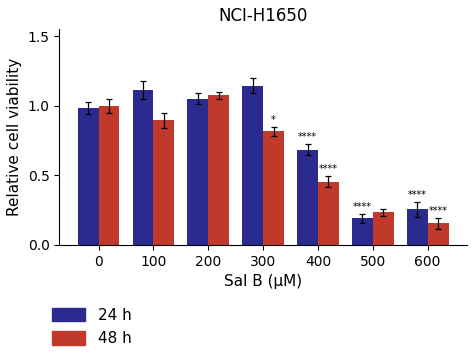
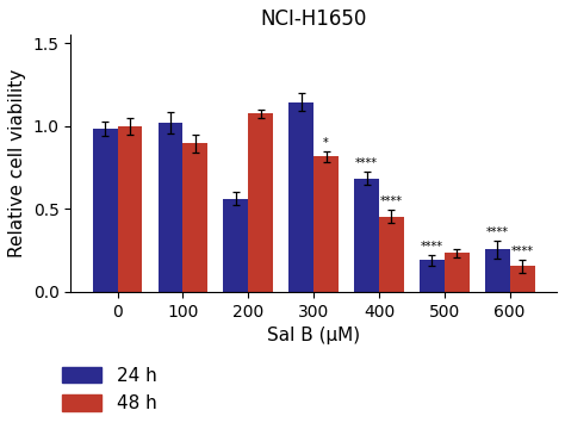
24 h/100: 1.11 -> 1.02
24 h/200: 1.05 -> 0.56
